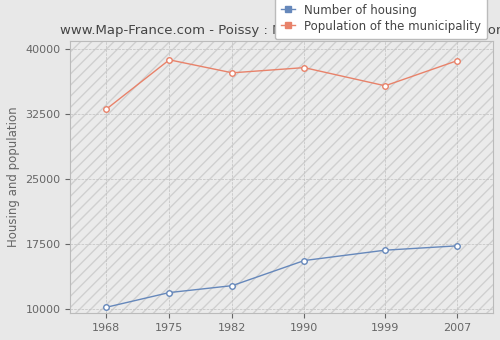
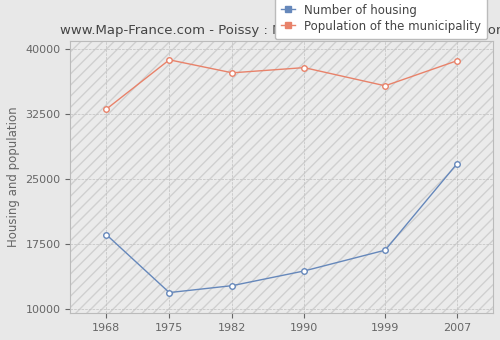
Number of housing/1968: 10200 -> 18600
Number of housing/1990: 15600 -> 14400
Number of housing/2007: 17300 -> 26800
